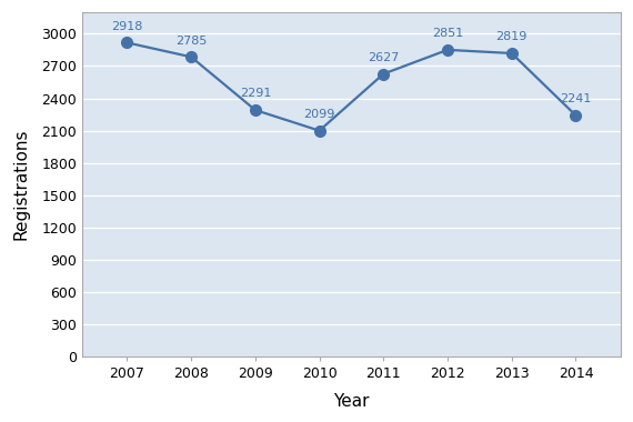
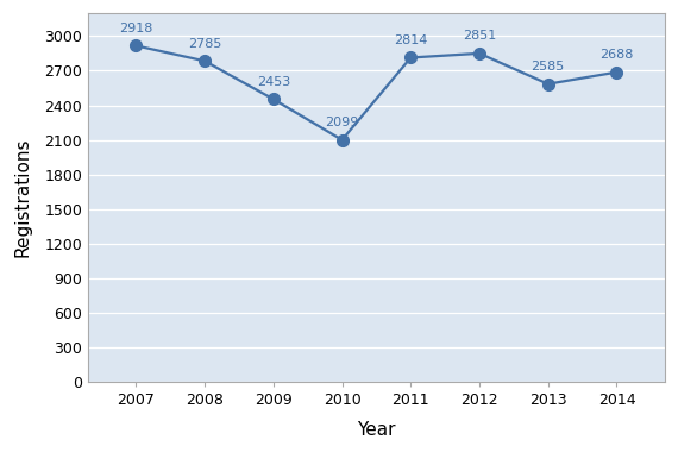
2009: 2291 -> 2453
2011: 2627 -> 2814
2013: 2819 -> 2585
2014: 2241 -> 2688
